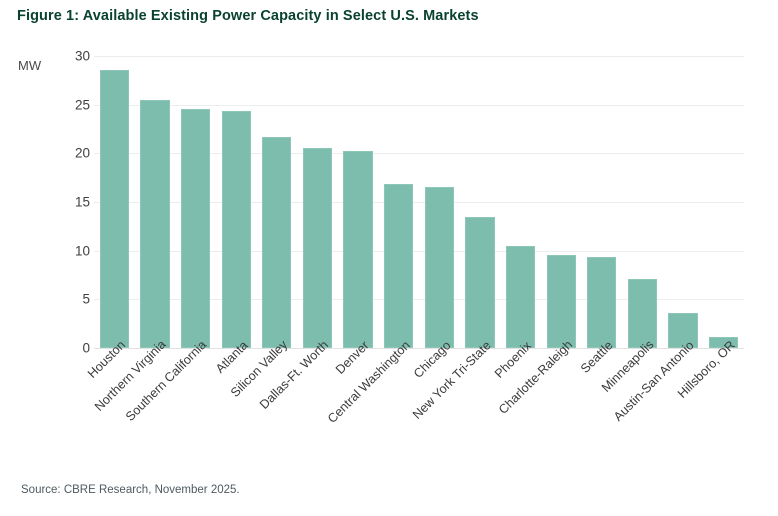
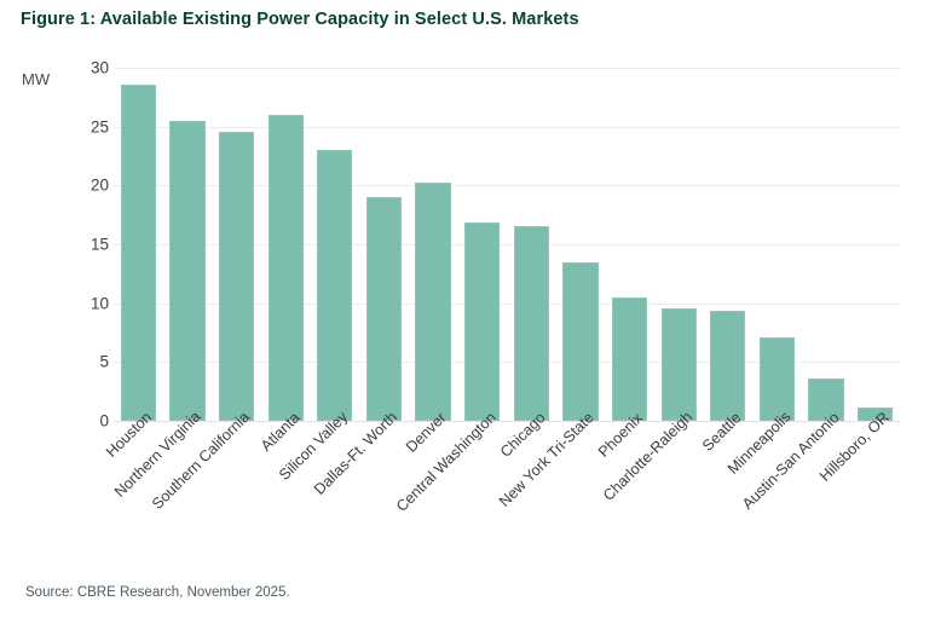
Atlanta: 24 -> 26
Silicon Valley: 22 -> 23
Dallas-Ft. Worth: 21 -> 19
